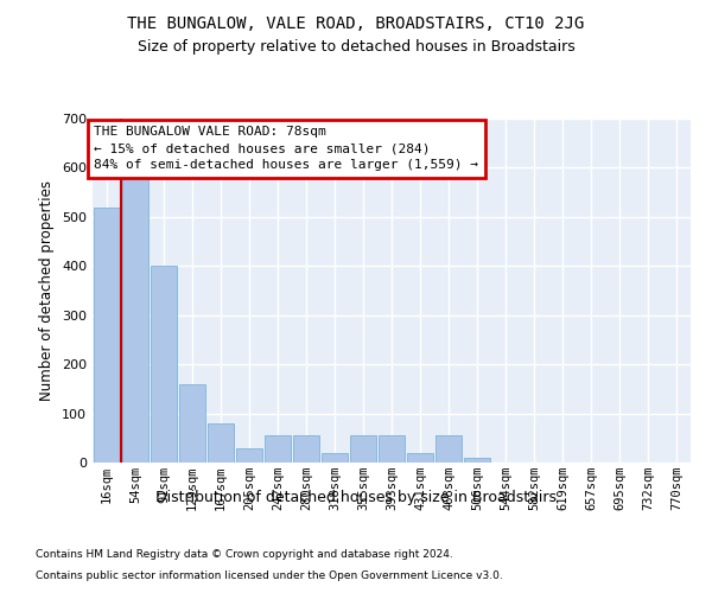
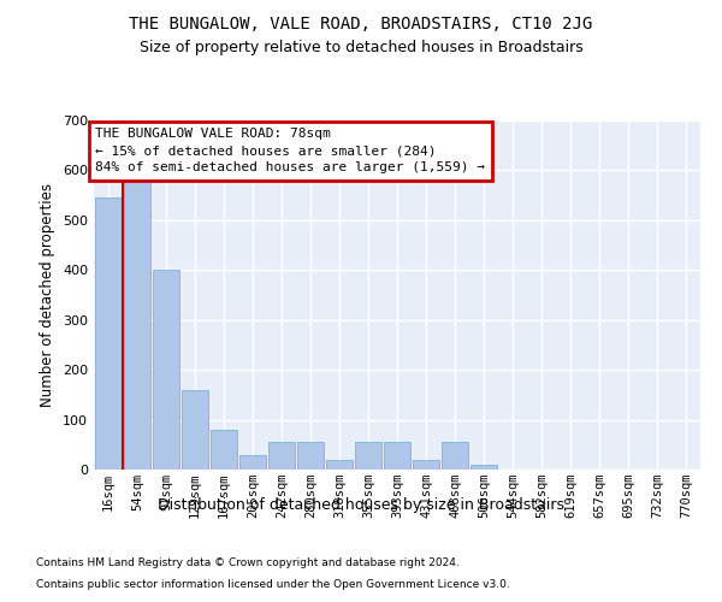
16sqm: 520 -> 545
